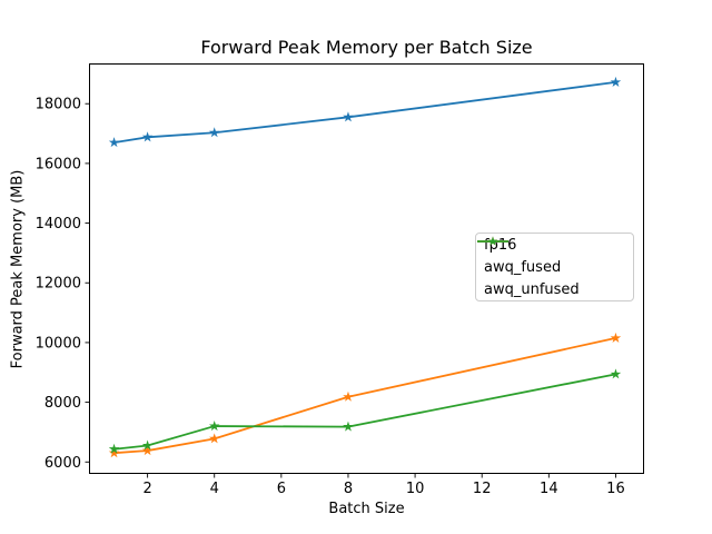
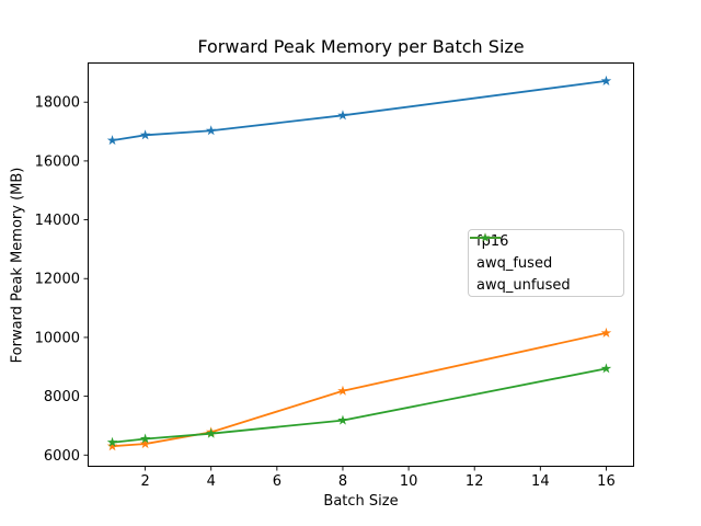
awq_unfused/4: 7200 -> 6700
